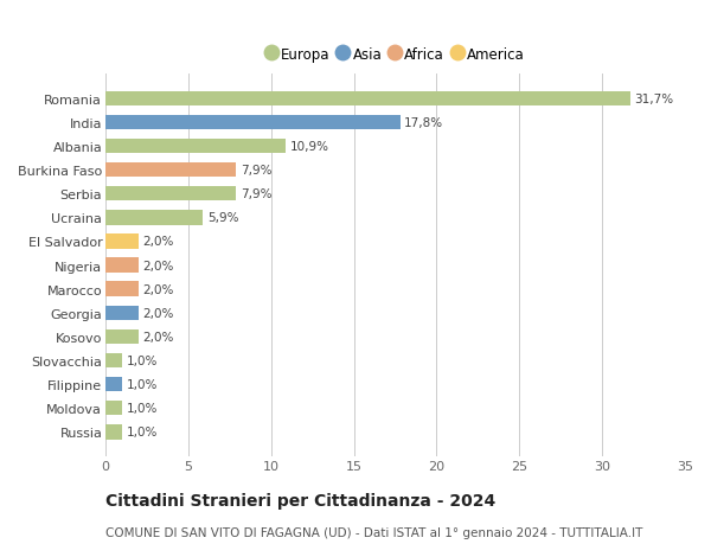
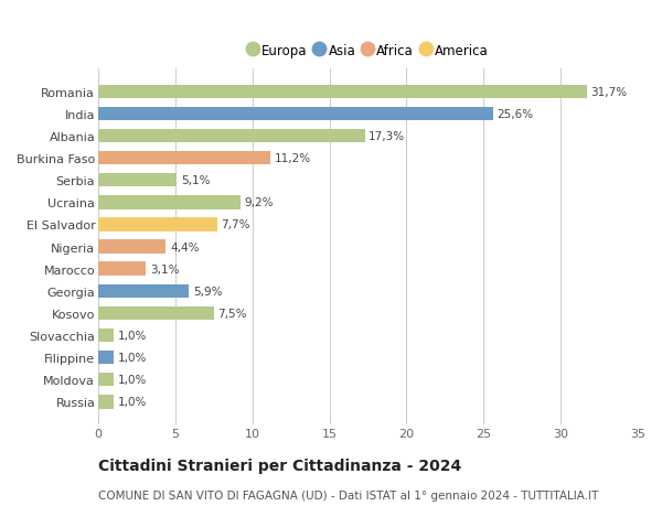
India: 17,8% -> 25,6%
Albania: 10,9% -> 17,3%
Burkina Faso: 7,9% -> 11,2%
Serbia: 7,9% -> 5,1%
Ucraina: 5,9% -> 9,2%
El Salvador: 2,0% -> 7,7%
Nigeria: 2,0% -> 4,4%
Marocco: 2,0% -> 3,1%
Georgia: 2,0% -> 5,9%
Kosovo: 2,0% -> 7,5%
